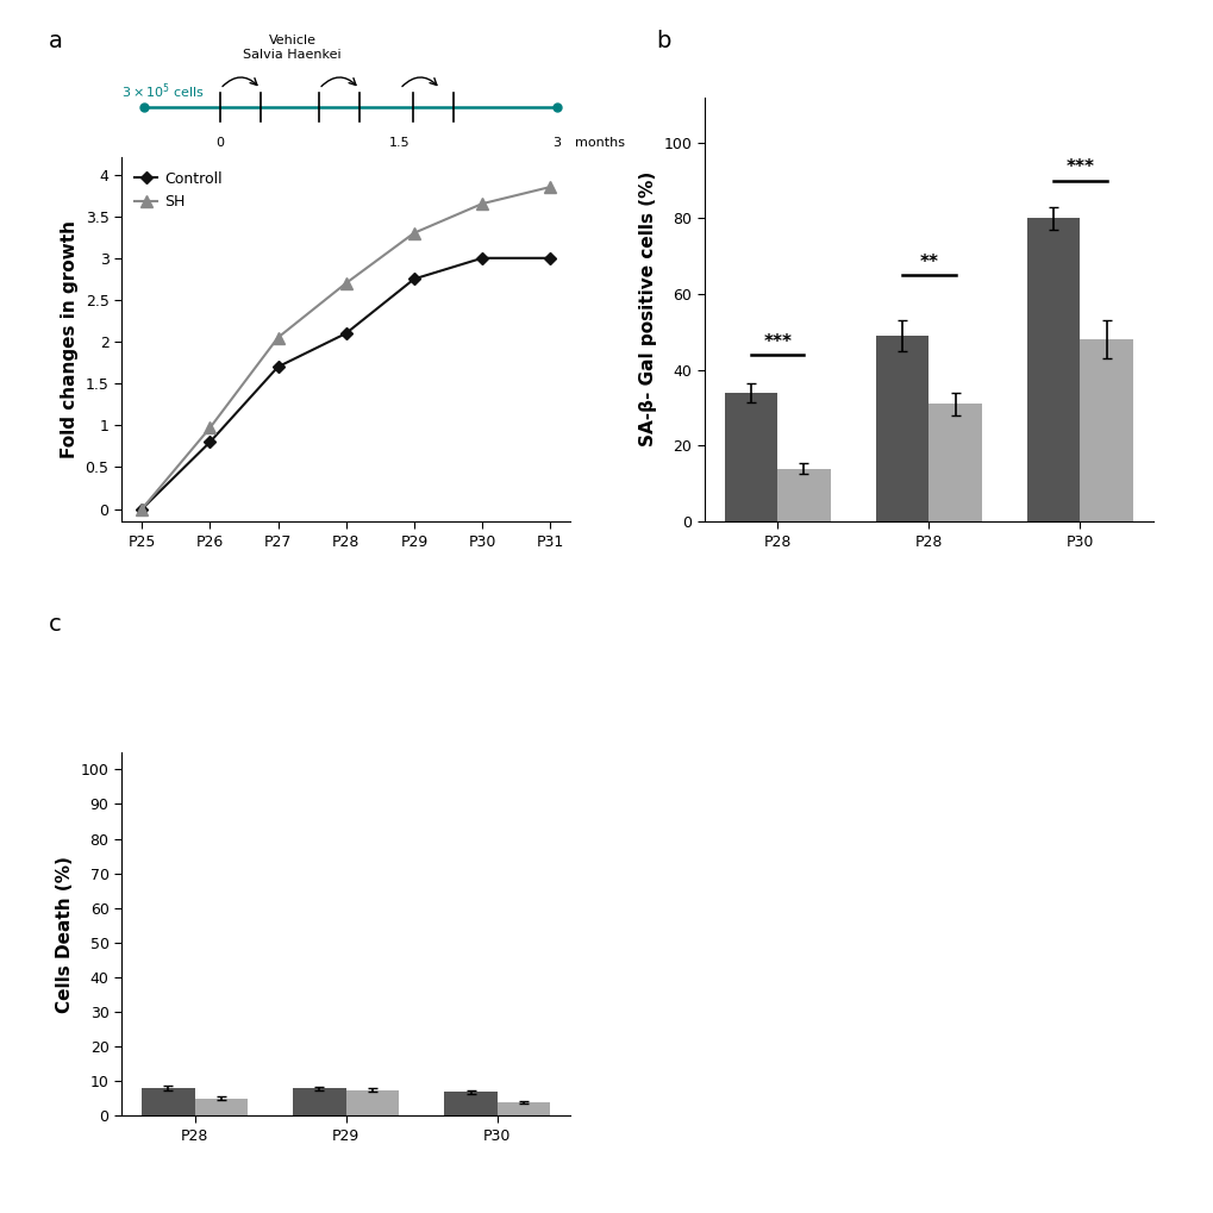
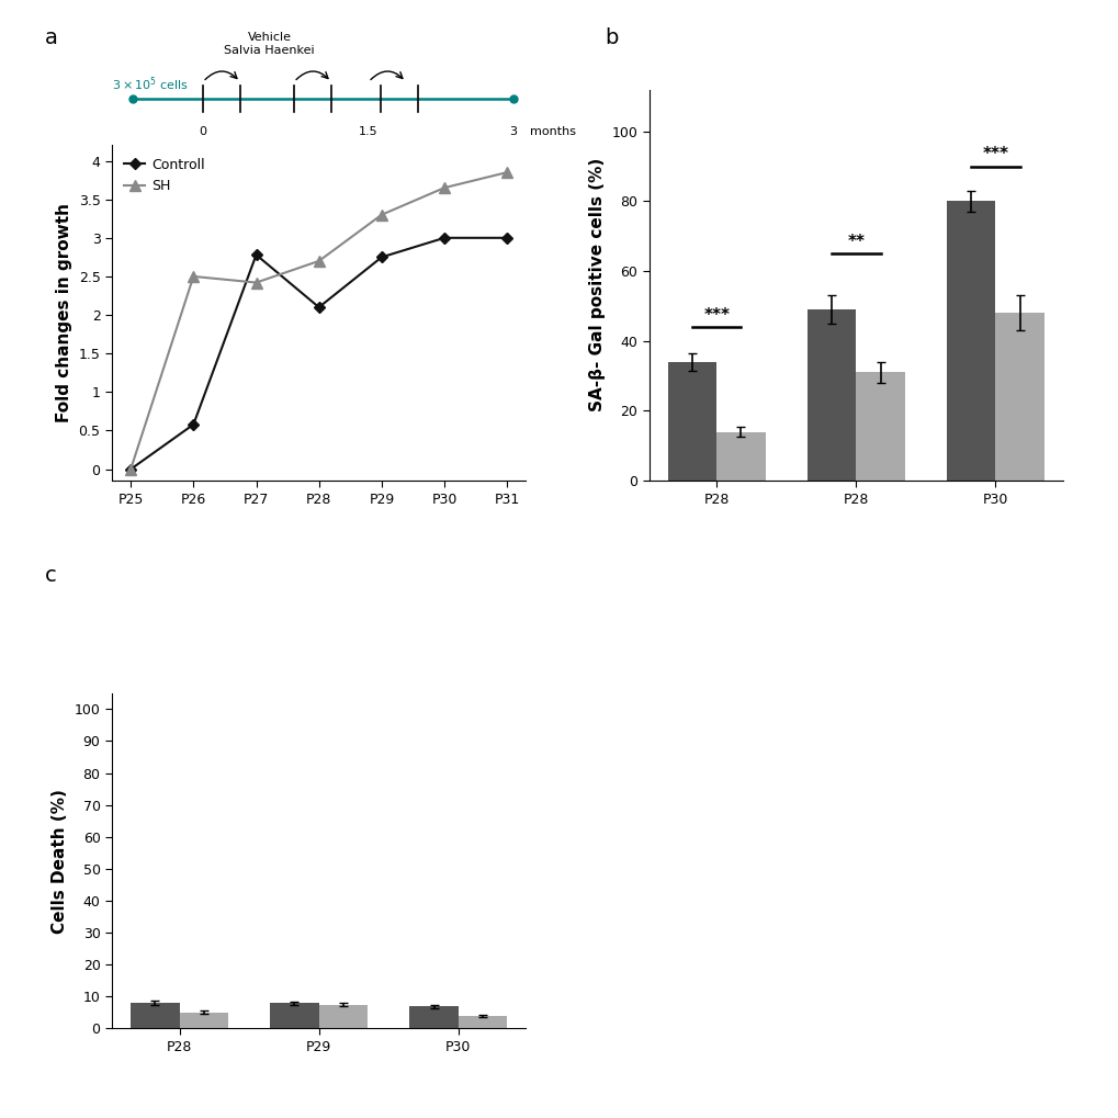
Controll/P26: 0.80 -> 0.58
SH/P26: 0.97 -> 2.50
Controll/P27: 1.70 -> 2.78
SH/P27: 2.05 -> 2.42
